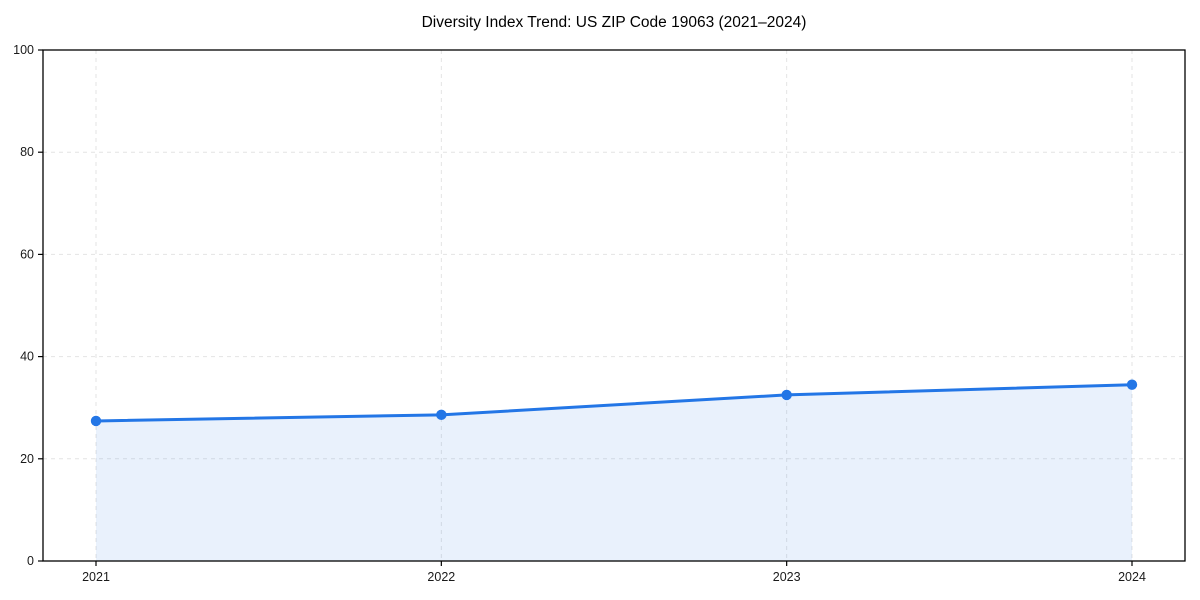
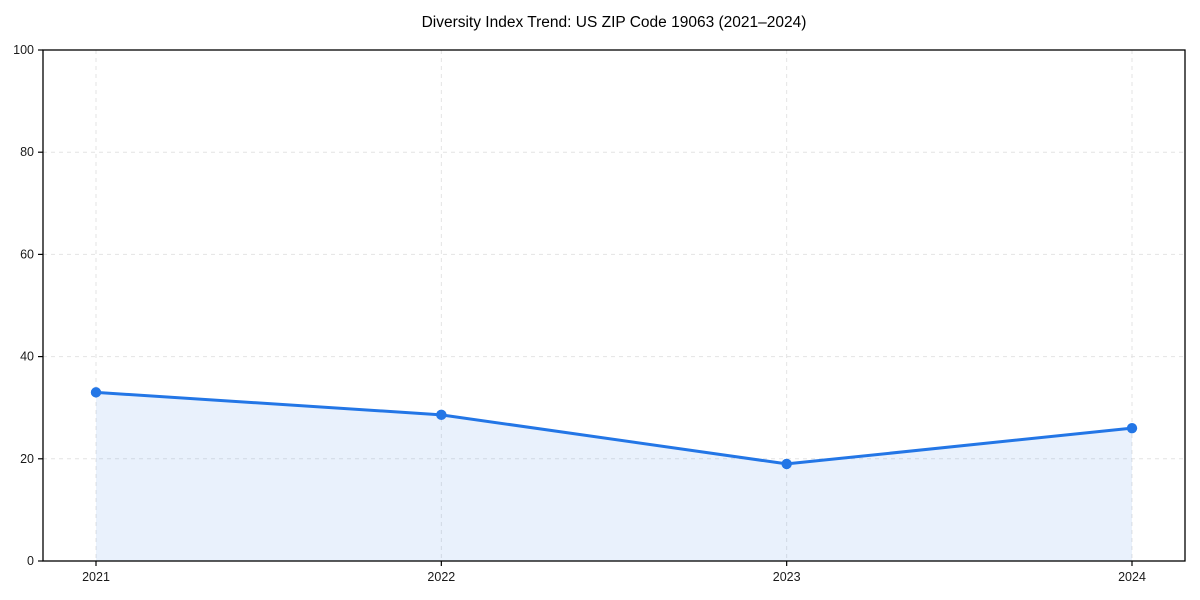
2021: 27 -> 33
2023: 32 -> 19
2024: 34 -> 26
